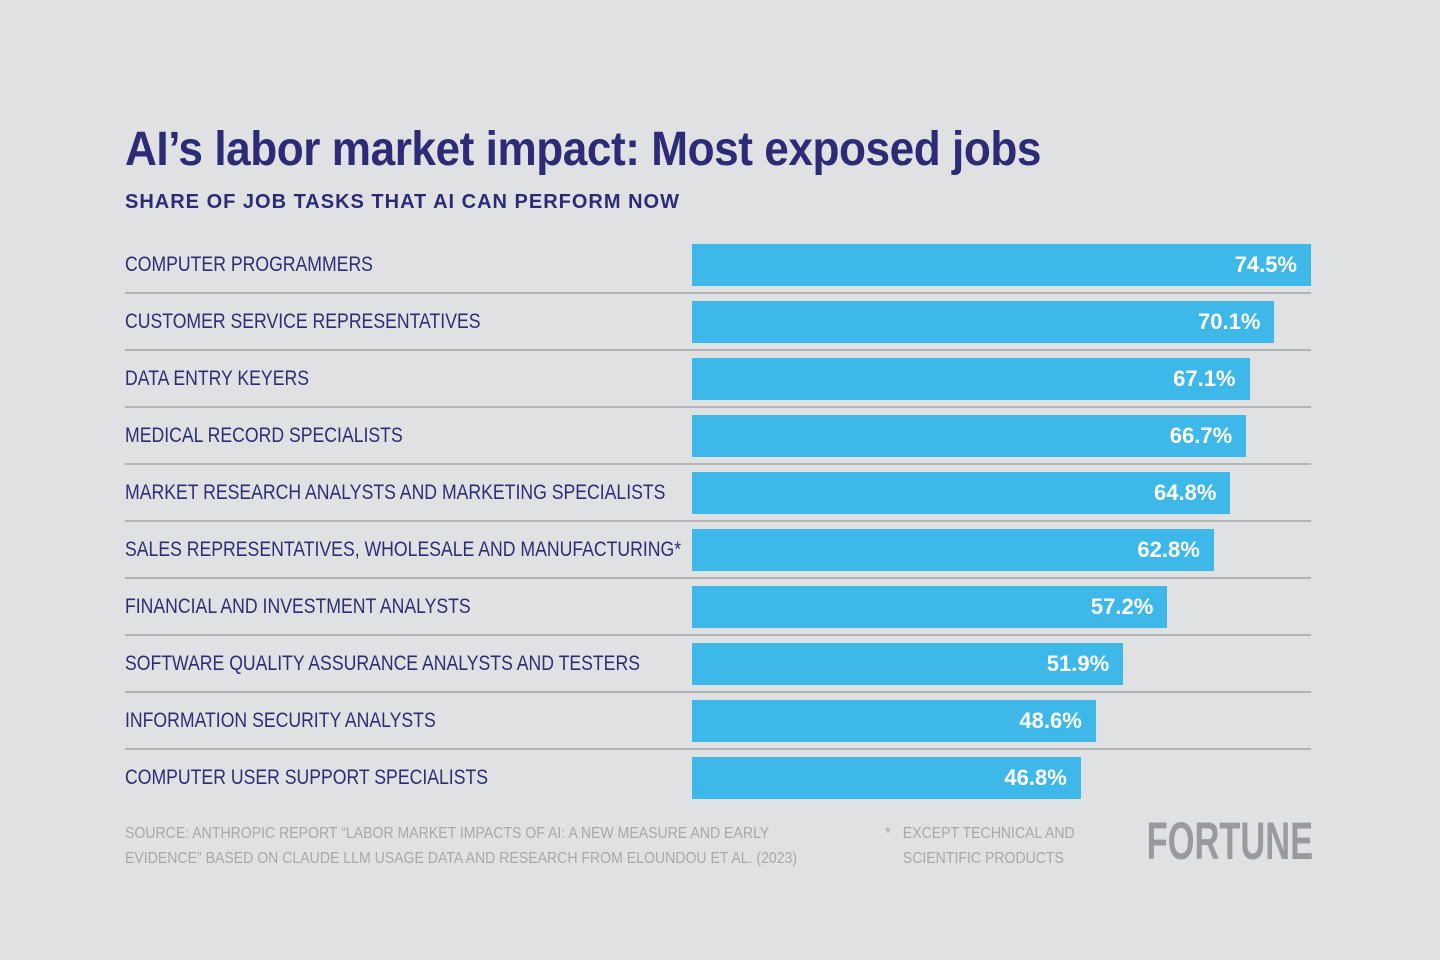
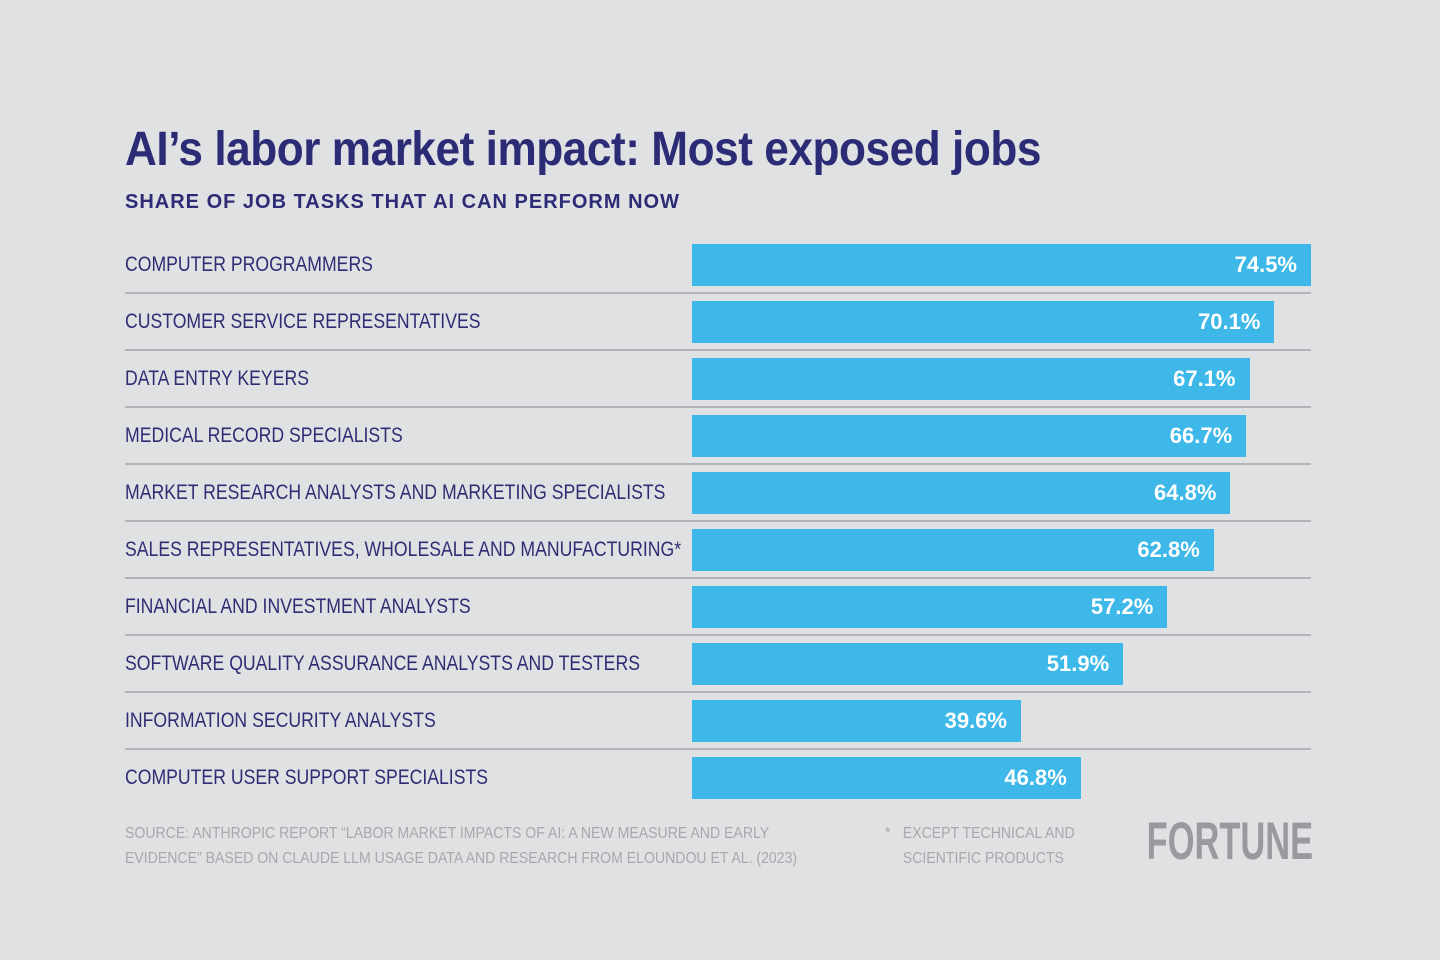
INFORMATION SECURITY ANALYSTS: 48.6% -> 39.6%
